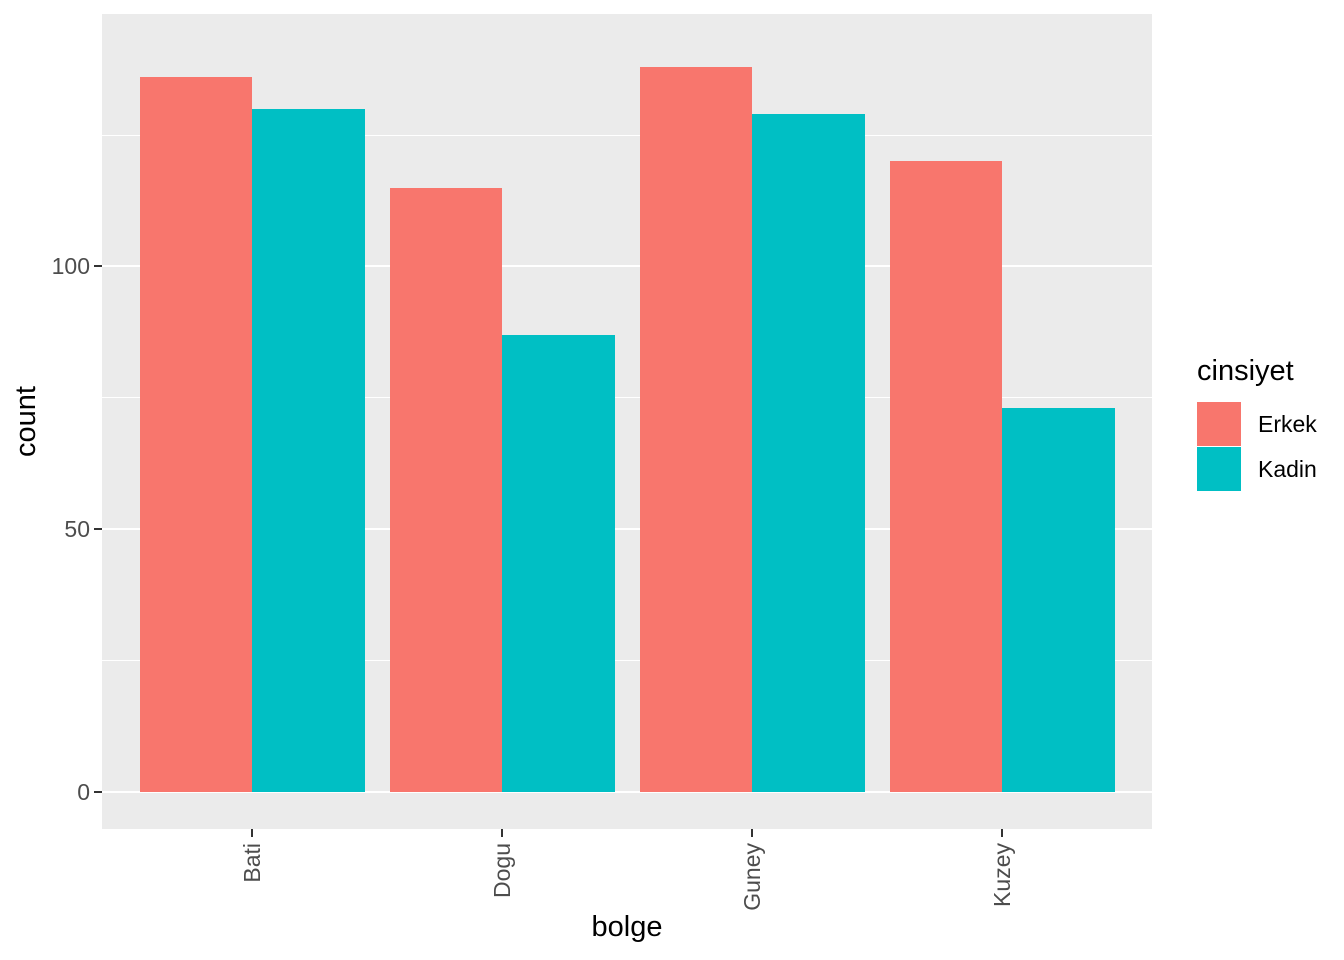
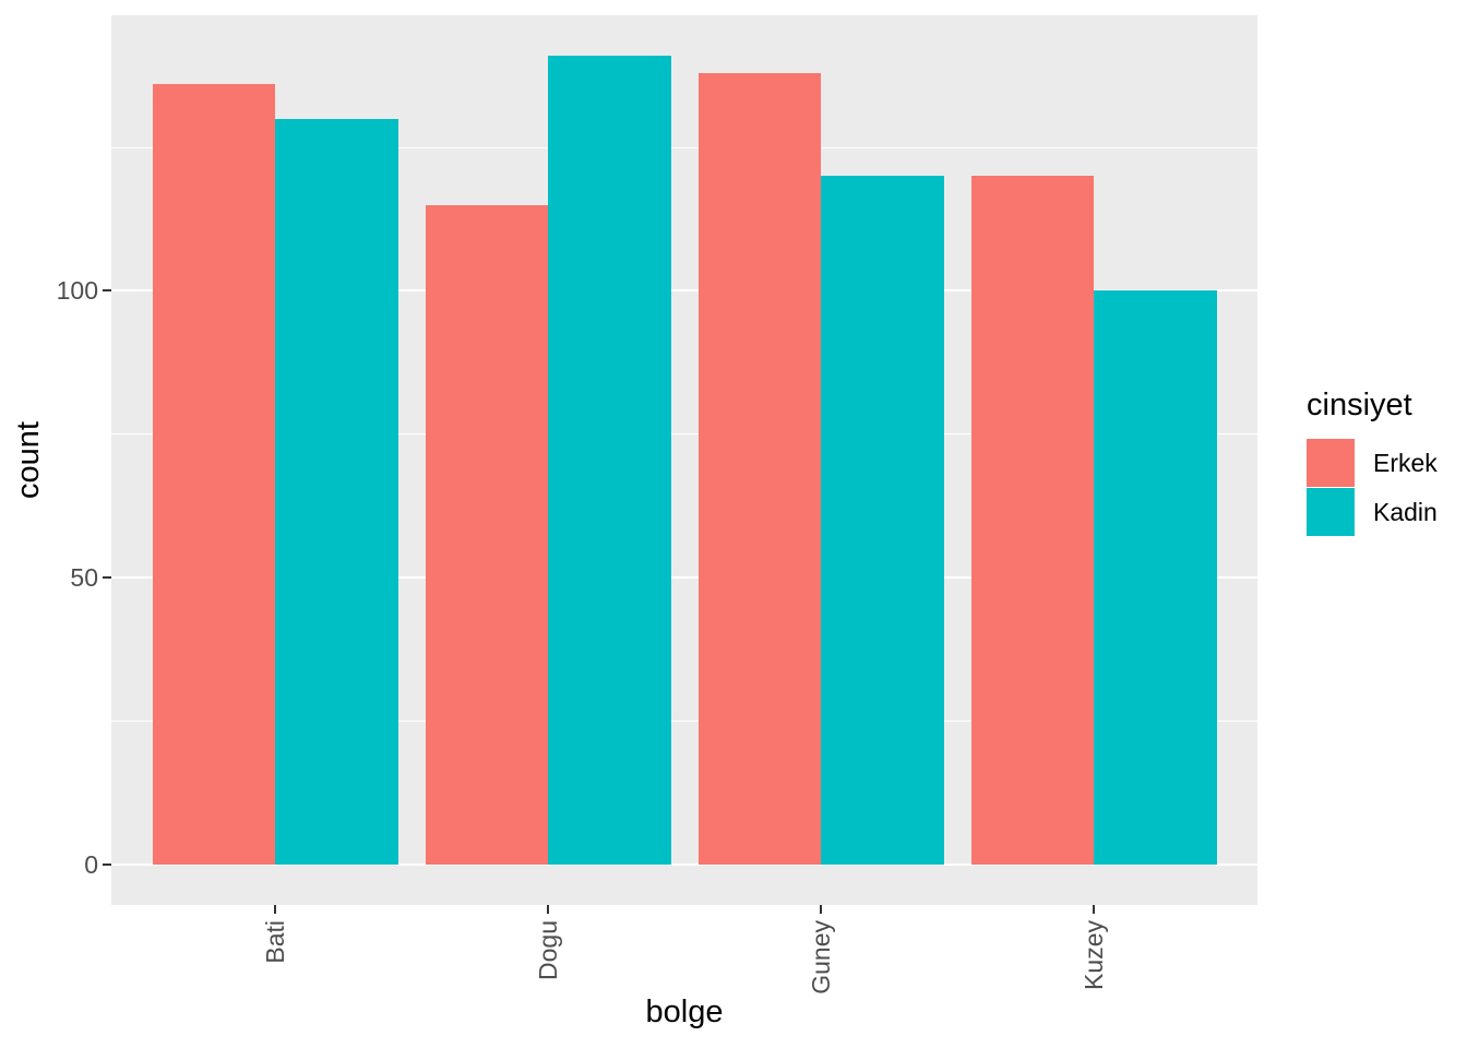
Kadin/Dogu: 87 -> 141
Kadin/Guney: 129 -> 120
Kadin/Kuzey: 73 -> 100
